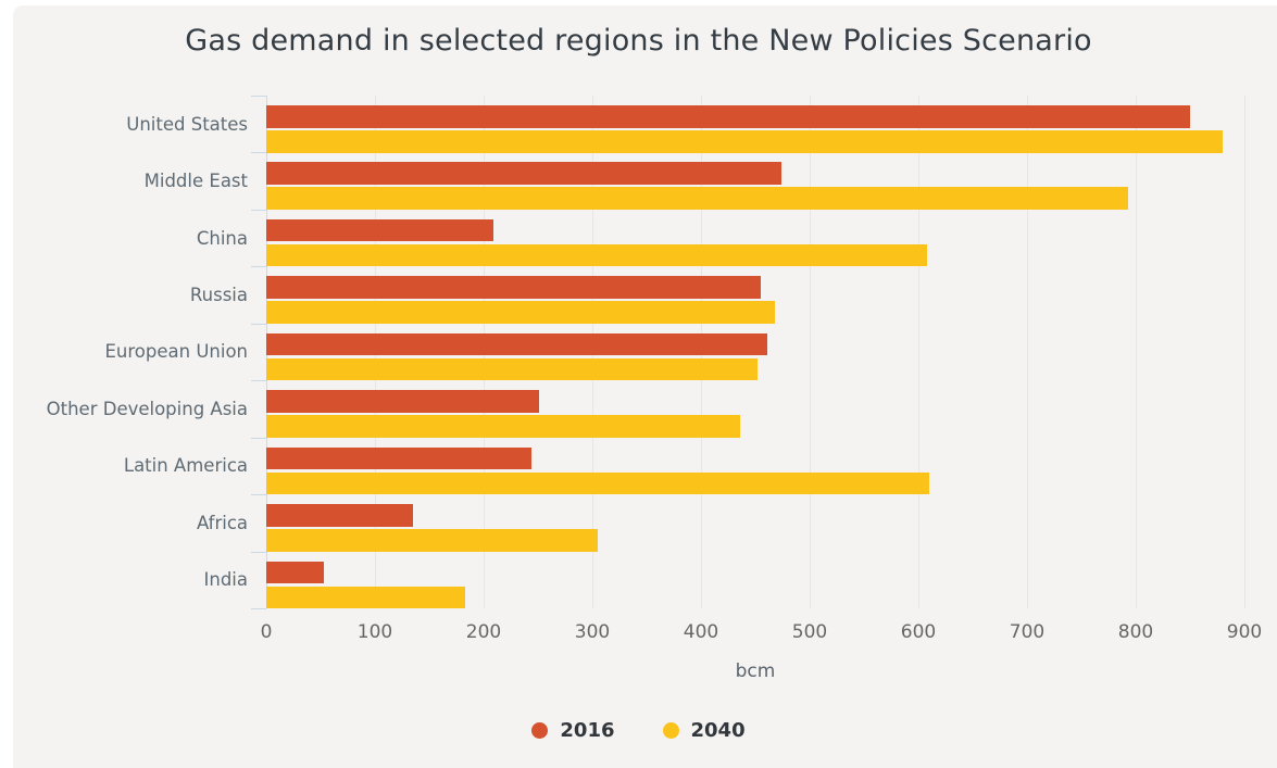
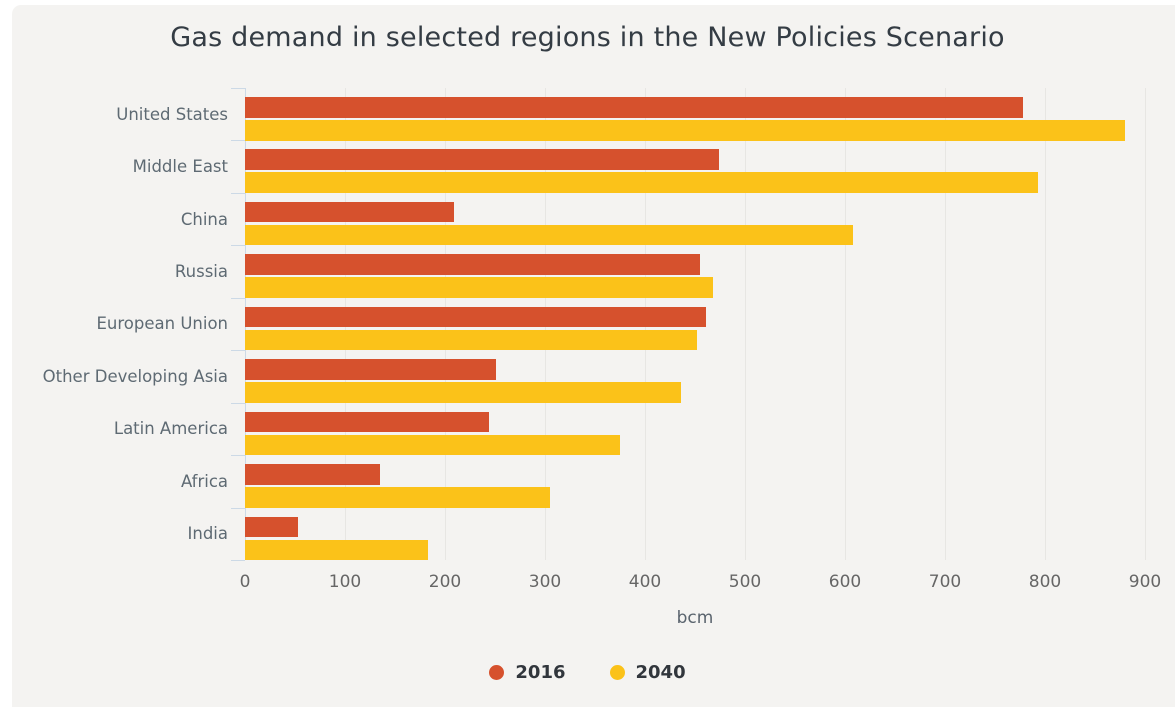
2016/United States: 850 -> 780
2040/Latin America: 610 -> 380
